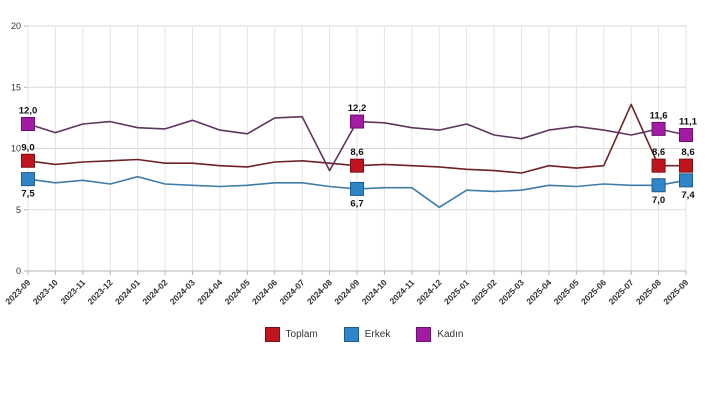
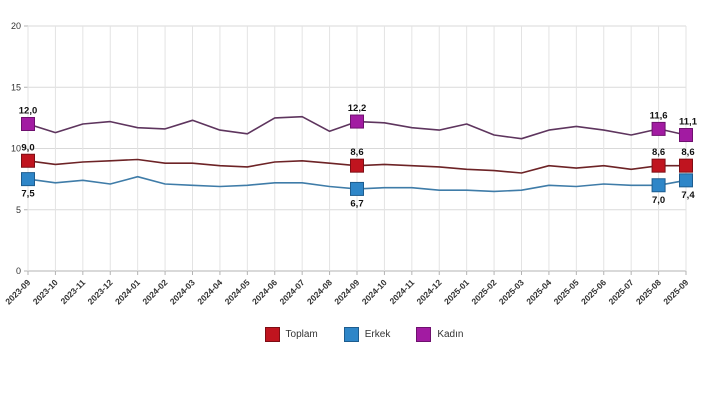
Kadın/2024-08: 8.2 -> 11.4
Erkek/2024-12: 5.2 -> 6.6
Toplam/2025-07: 13.6 -> 8.3
